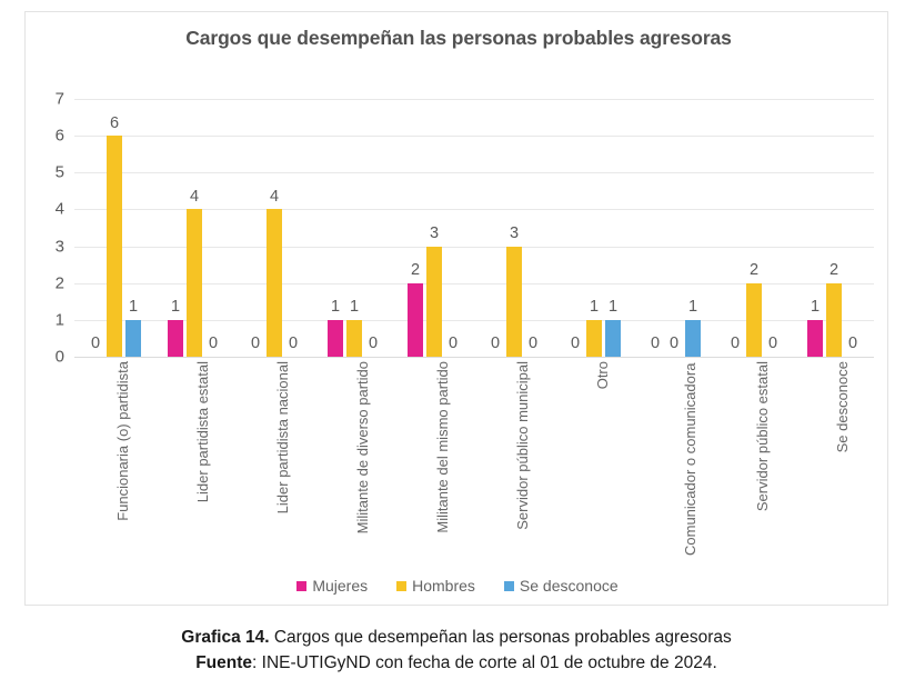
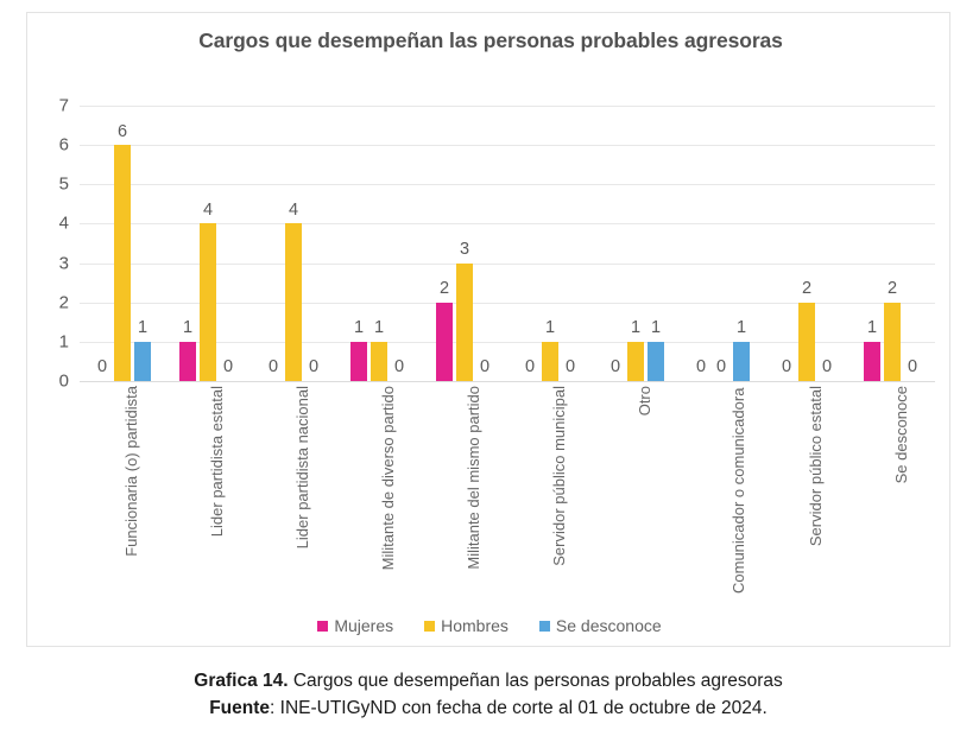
Hombres/Servidor público municipal: 3 -> 1
